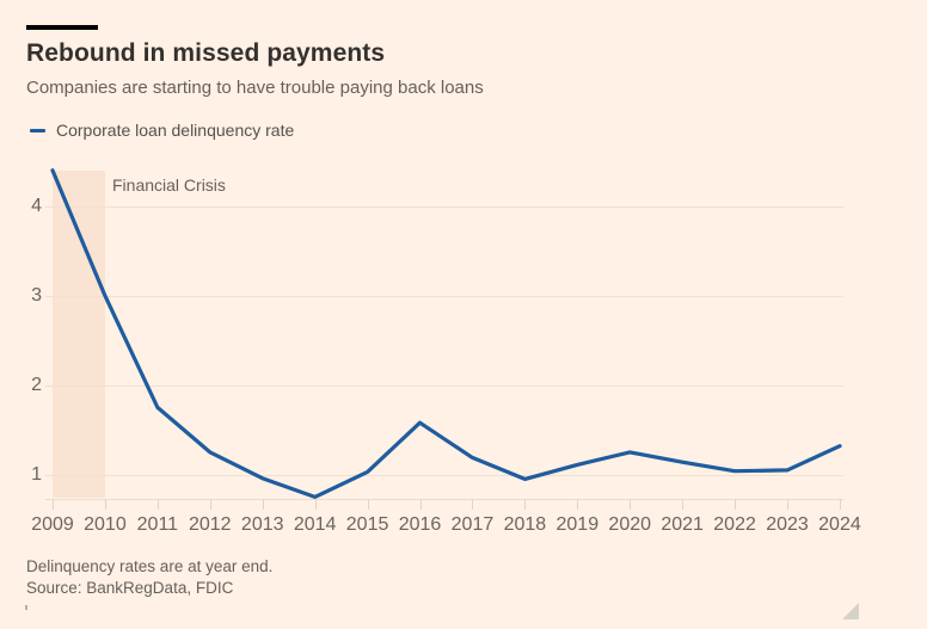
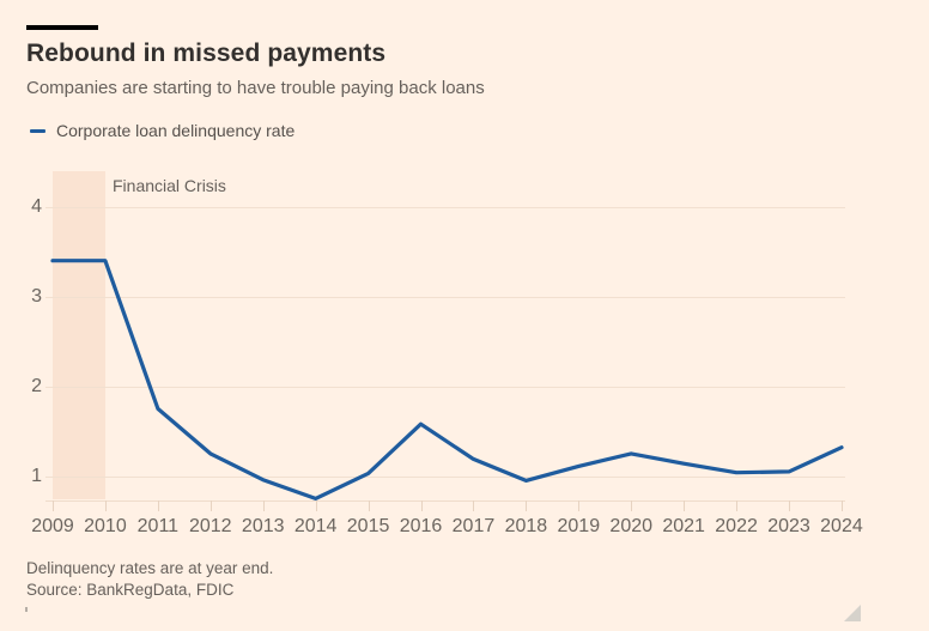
2009: 4.4 -> 3.4
2010: 3.0 -> 3.4
